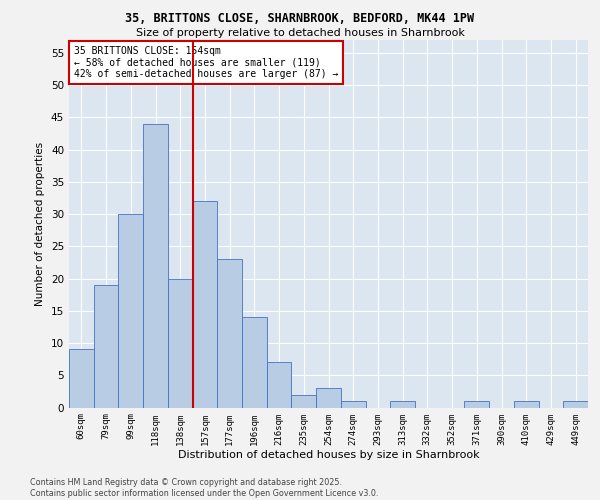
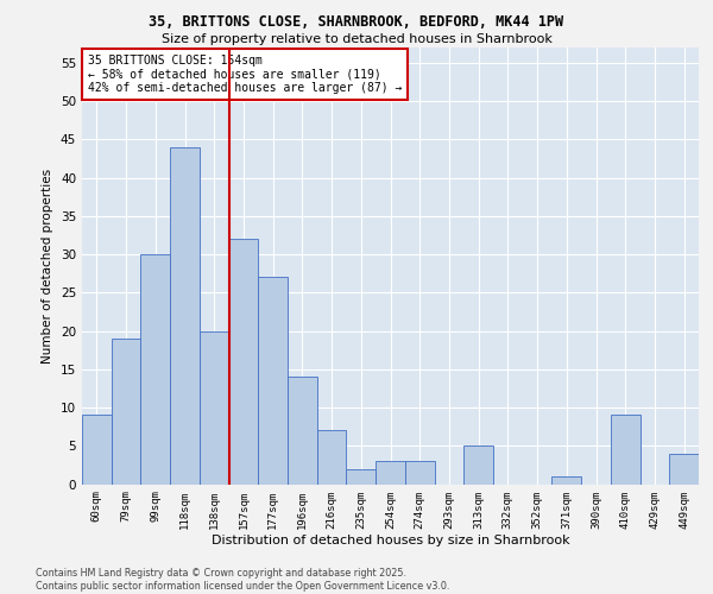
177sqm: 23 -> 27
274sqm: 1 -> 3
313sqm: 1 -> 5
410sqm: 1 -> 9
449sqm: 1 -> 4
